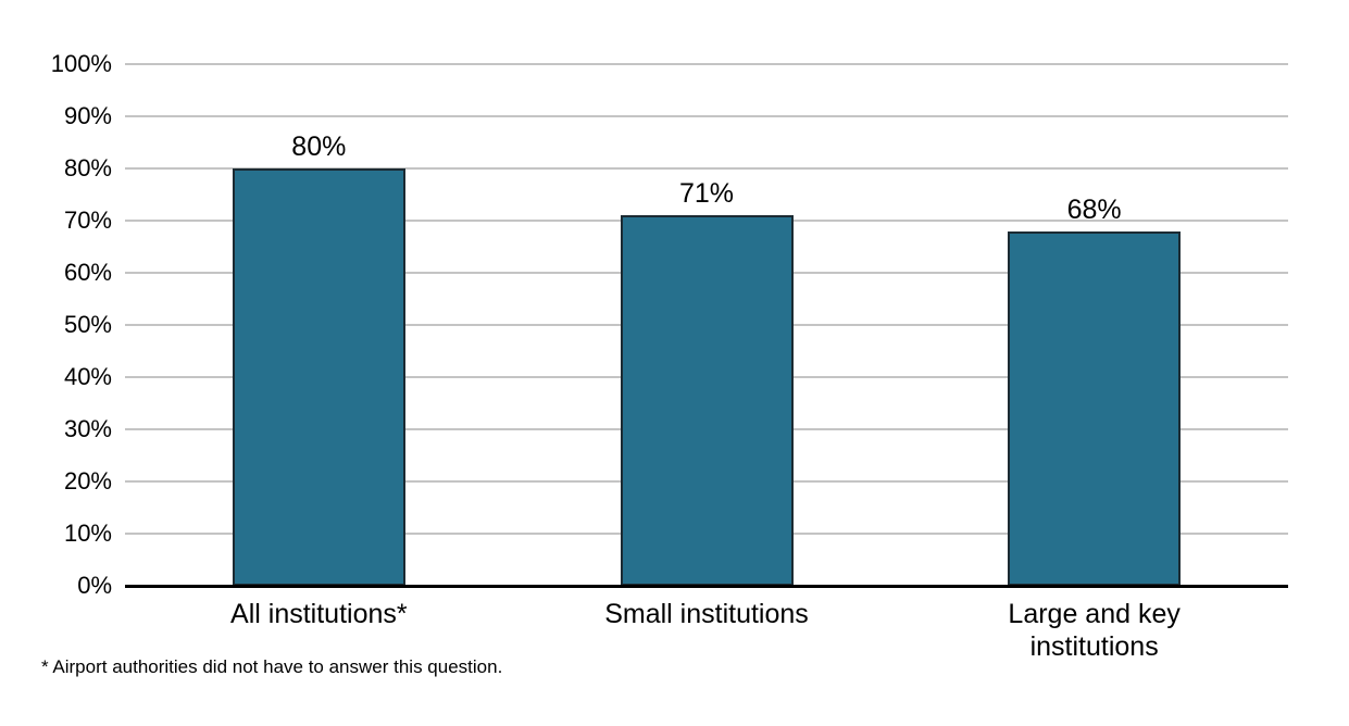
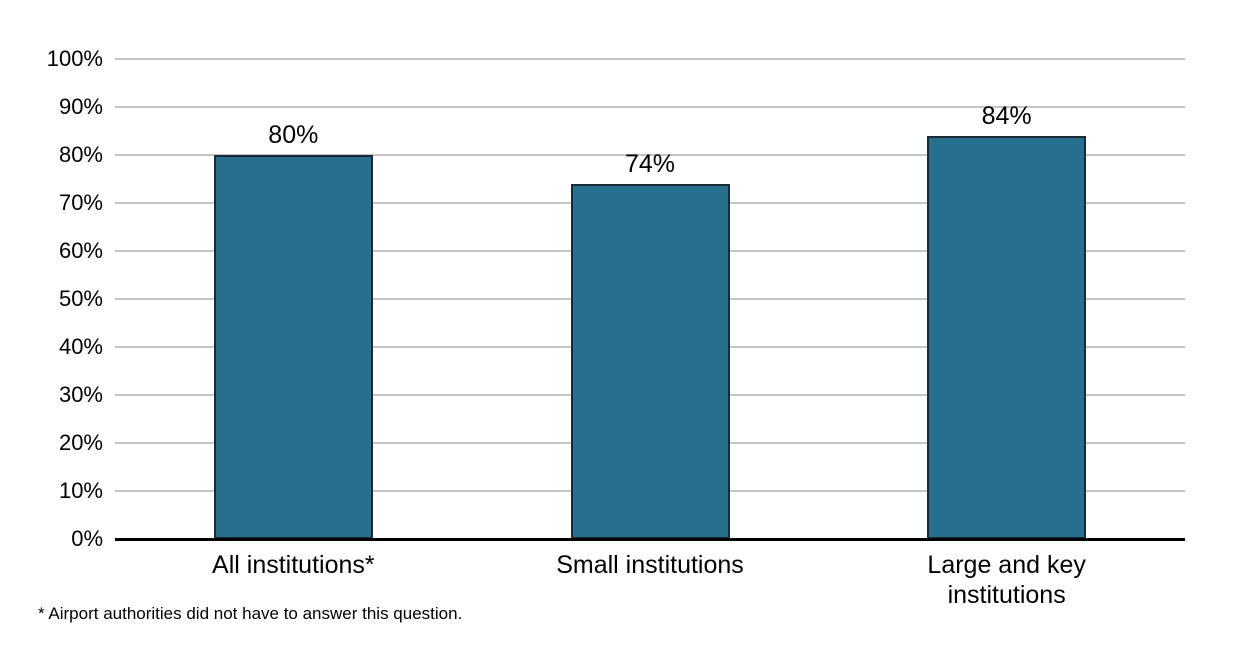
Small institutions: 71% -> 74%
Large and key institutions: 68% -> 84%
